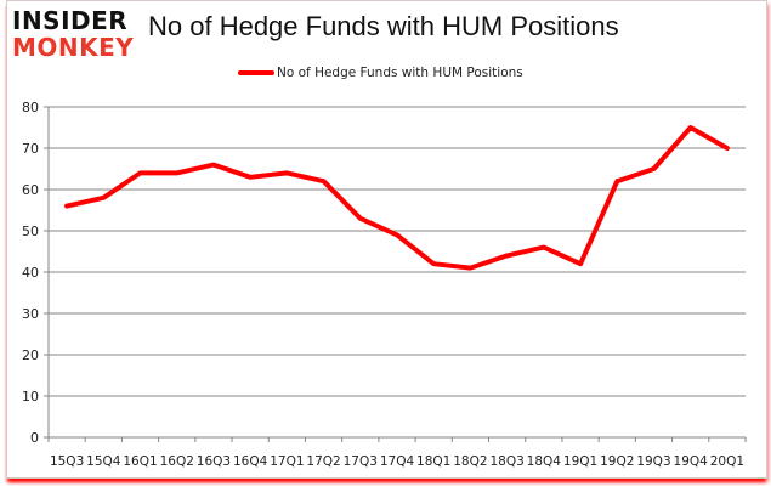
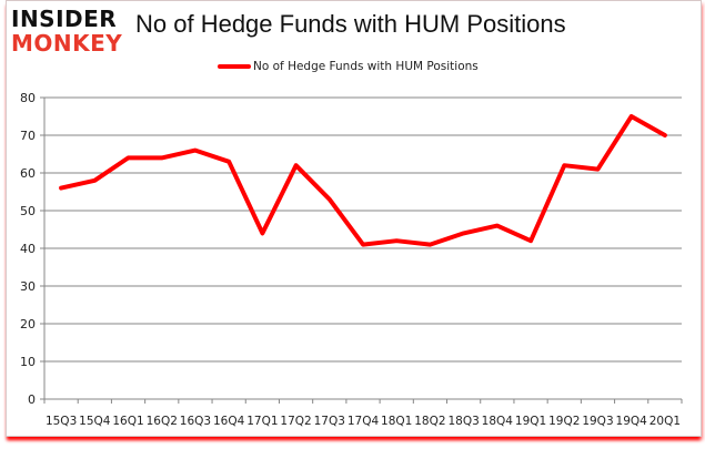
17Q1: 64 -> 44
17Q4: 49 -> 41
19Q3: 65 -> 61
